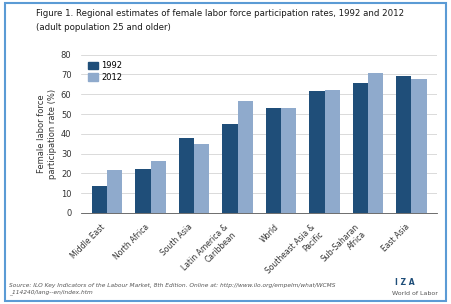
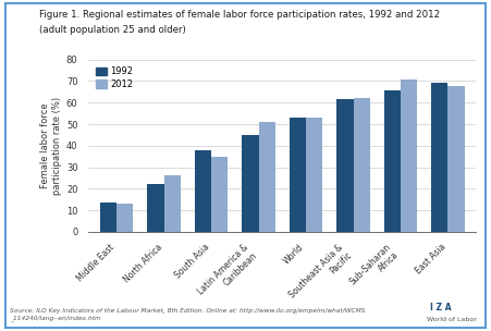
2012/Middle East: 22 -> 13
2012/Latin America & Caribbean: 56 -> 51
